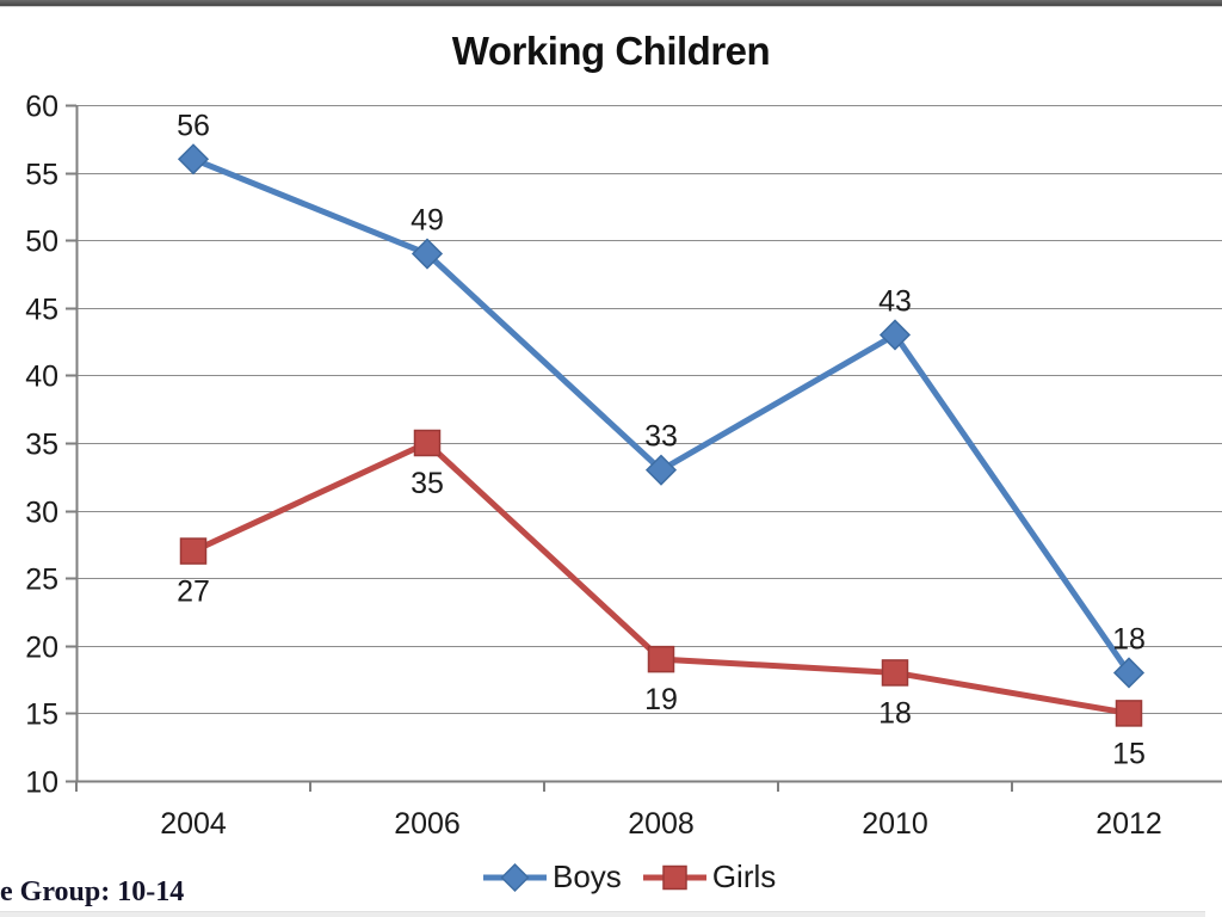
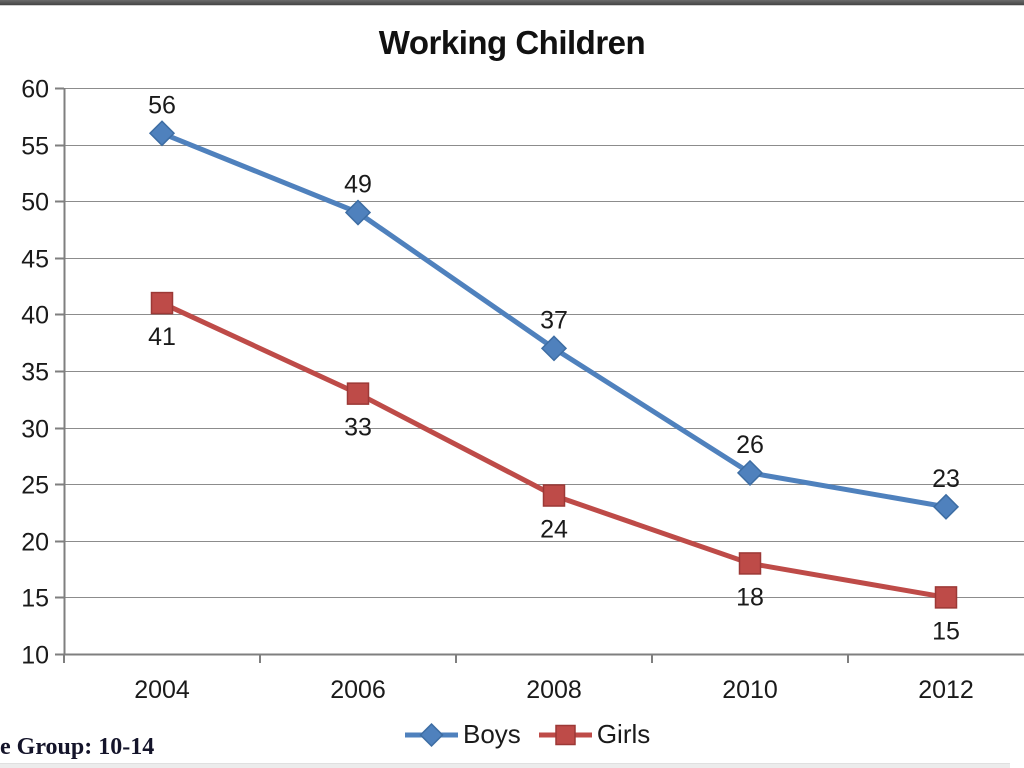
Girls/2004: 27 -> 41
Girls/2006: 35 -> 33
Boys/2008: 33 -> 37
Girls/2008: 19 -> 24
Boys/2010: 43 -> 26
Boys/2012: 18 -> 23
